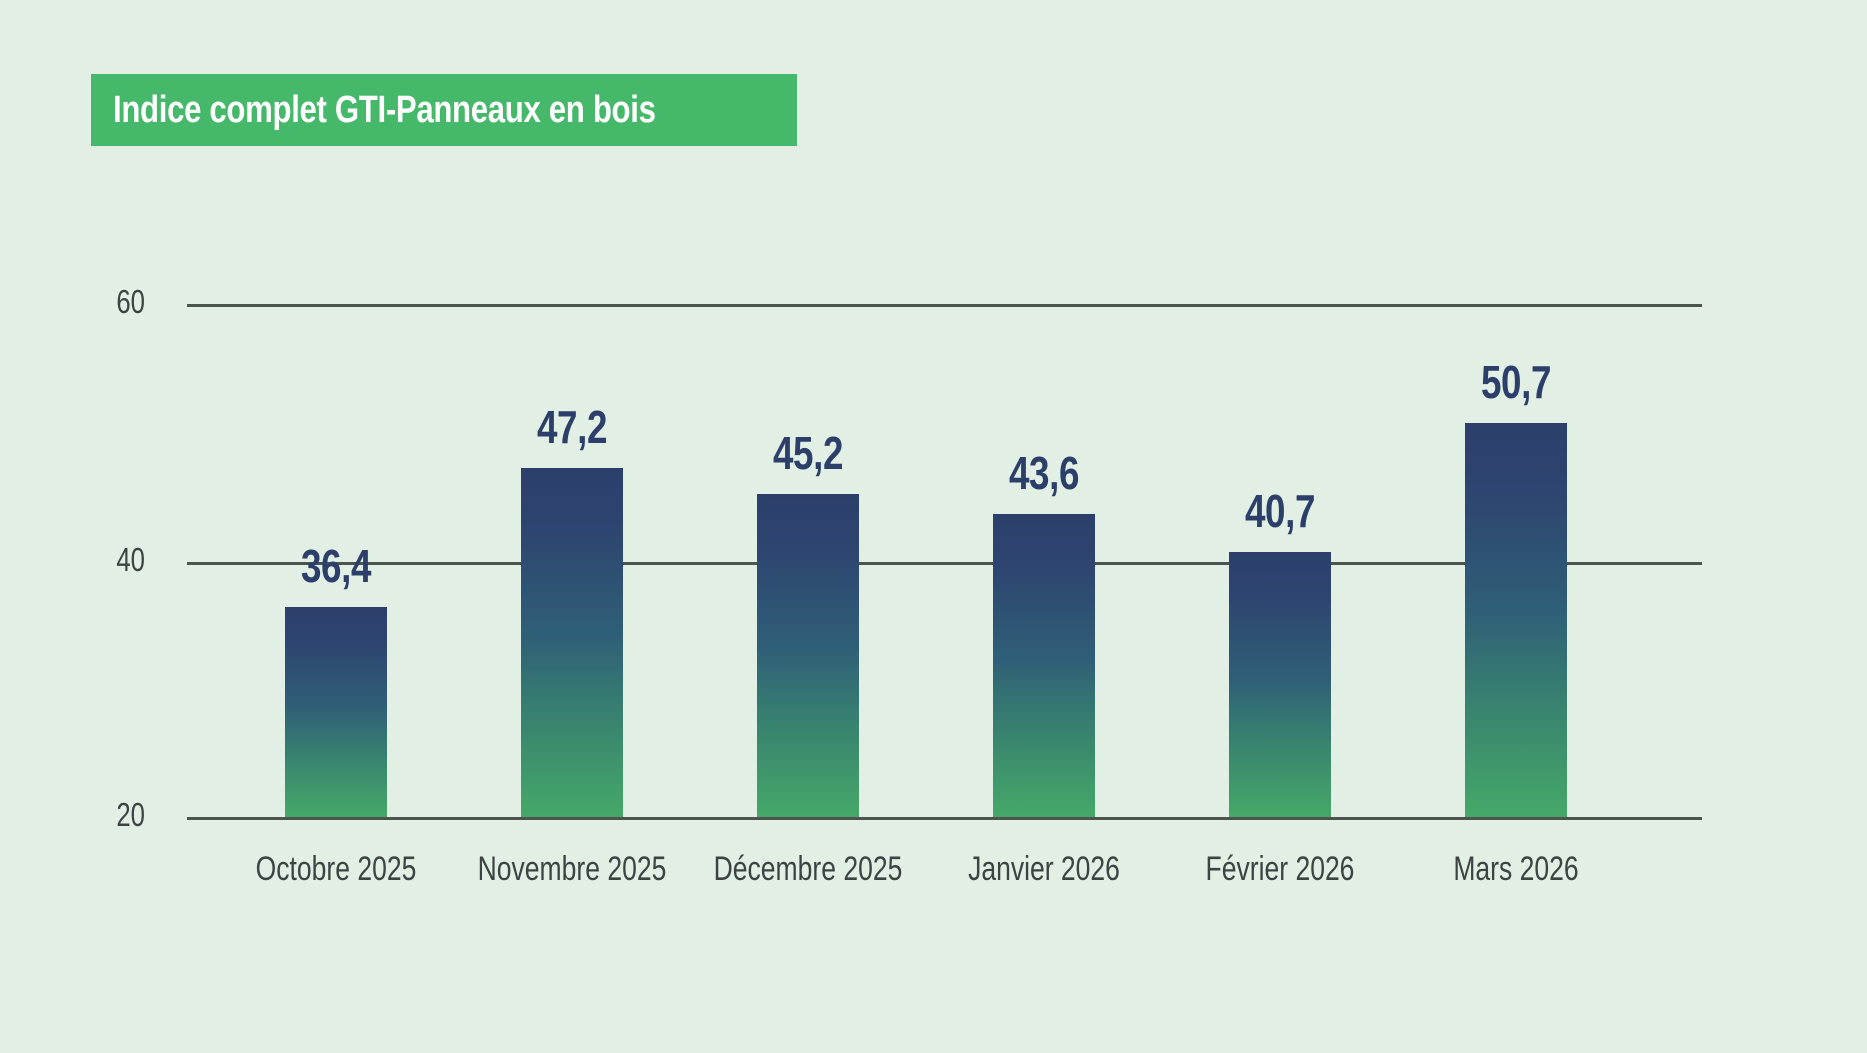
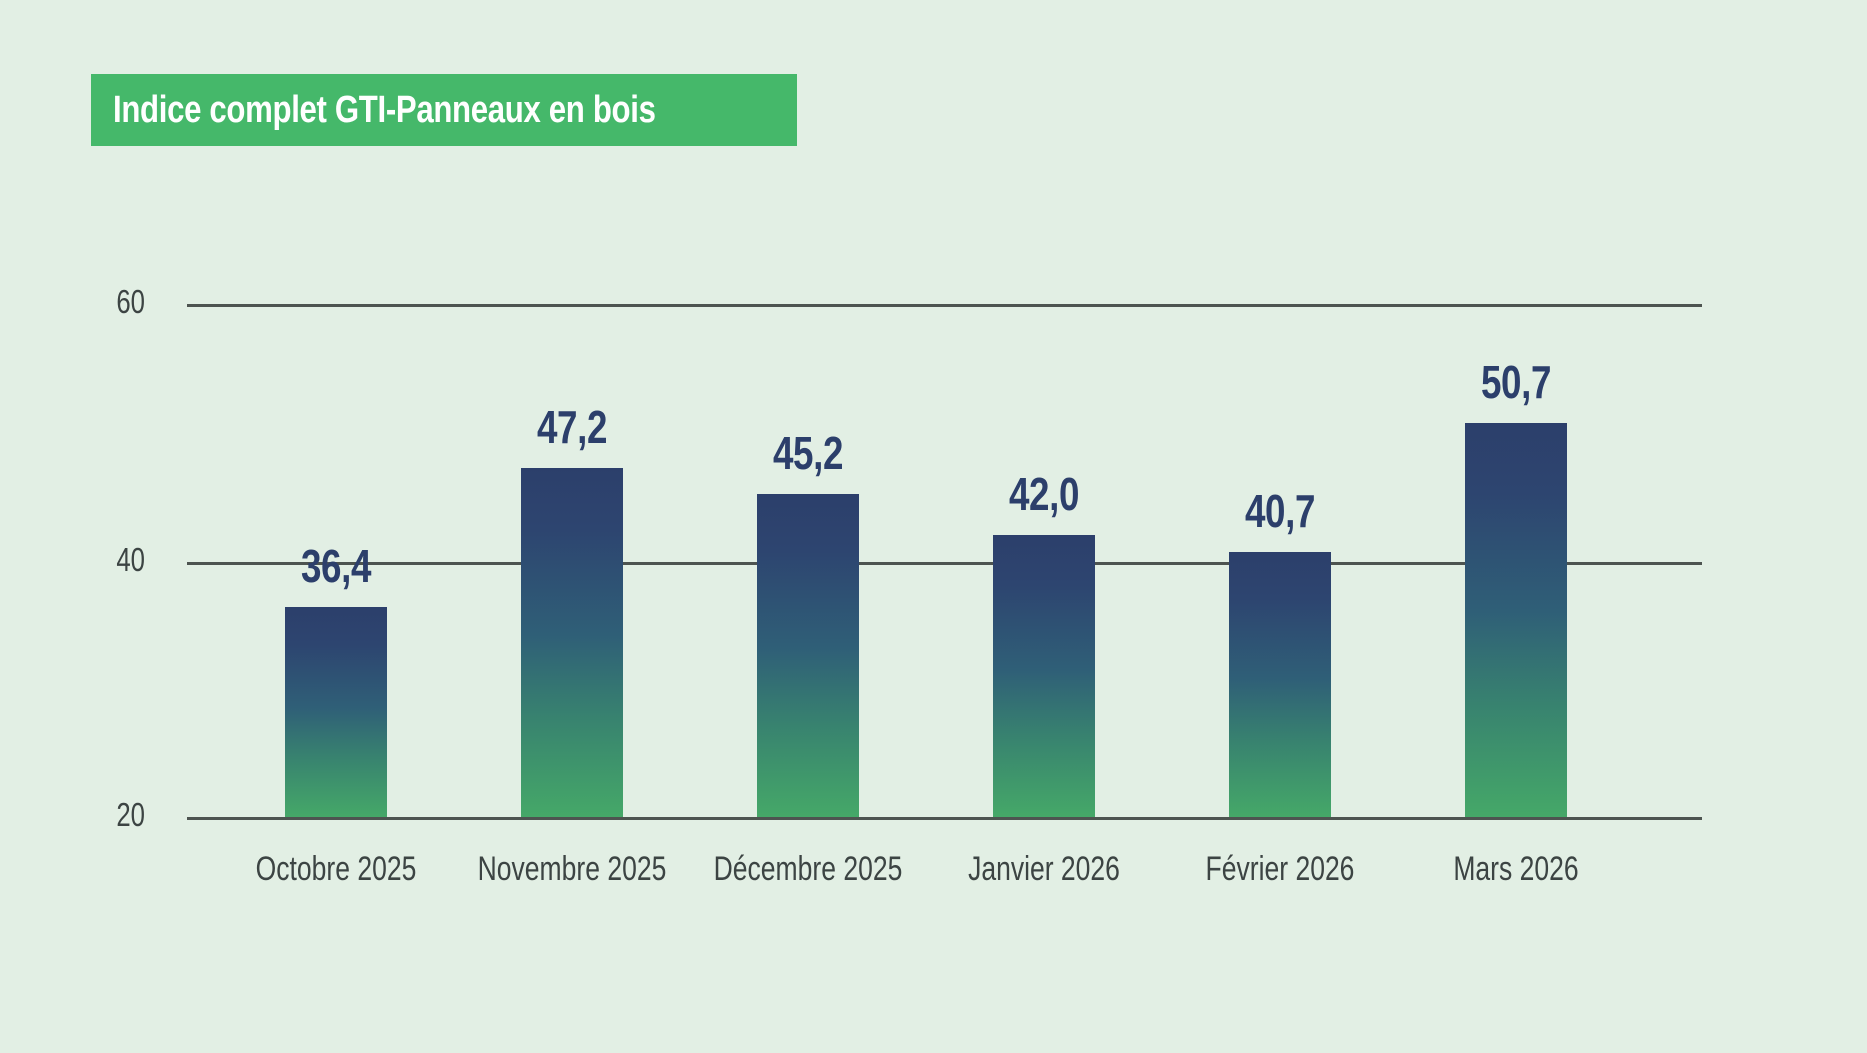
Janvier 2026: 43,6 -> 42,0
